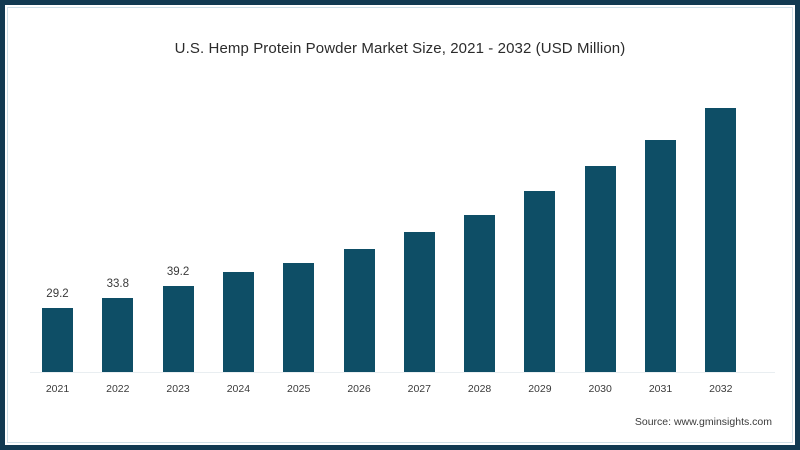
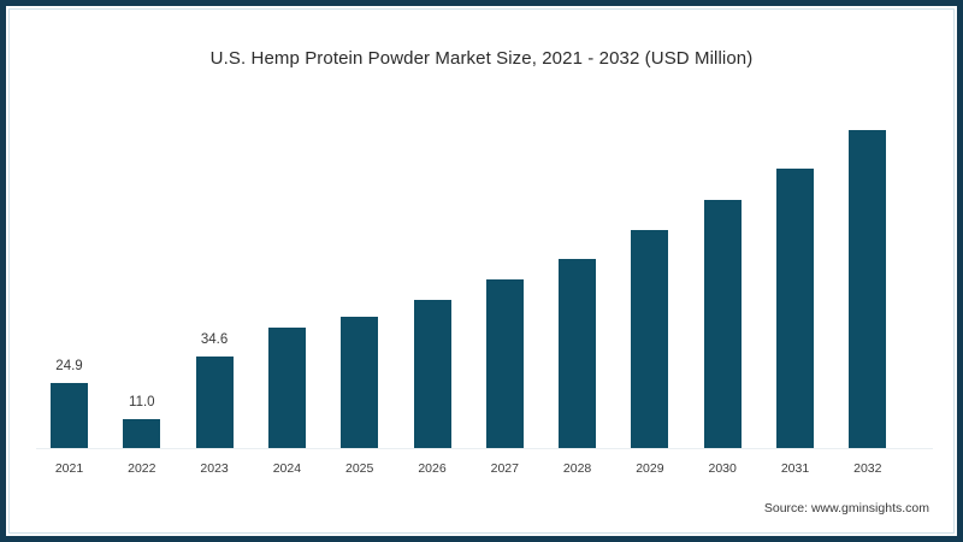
2021: 29.2 -> 24.9
2022: 33.8 -> 11.0
2023: 39.2 -> 34.6
